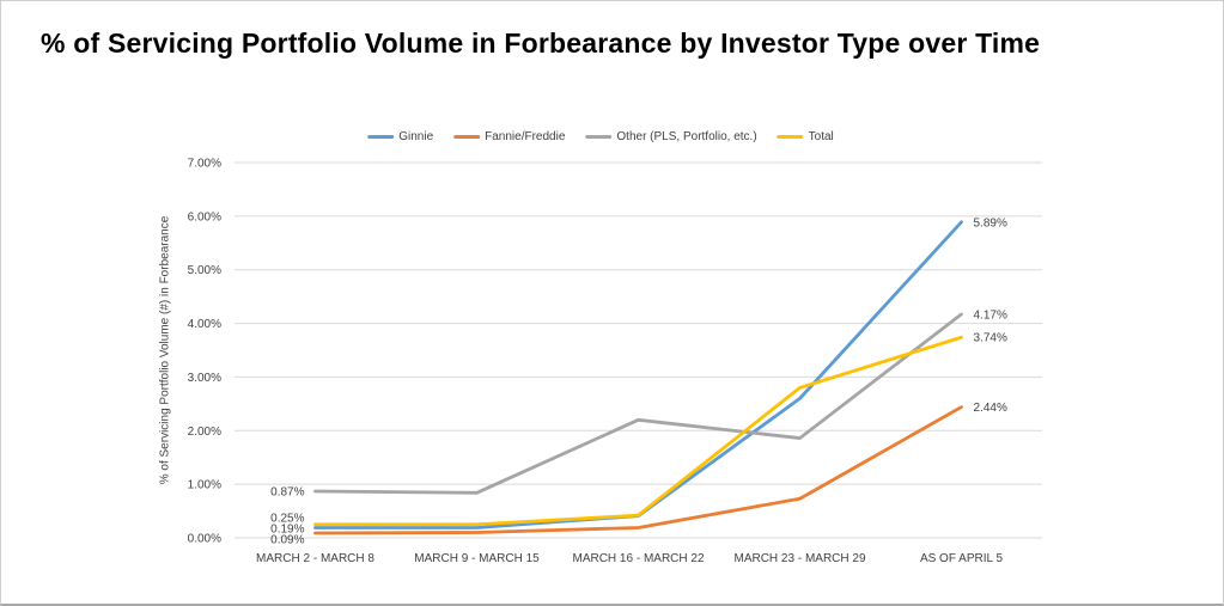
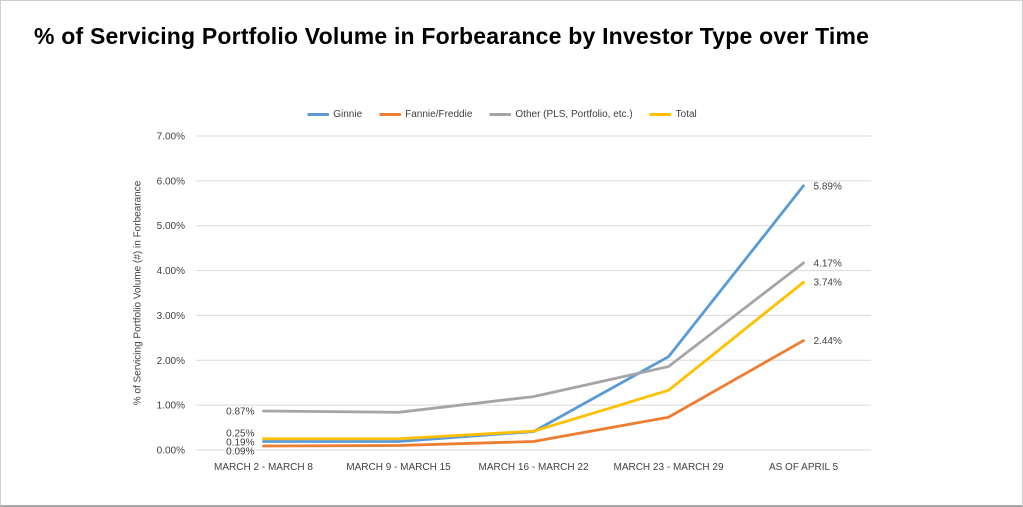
Other (PLS, Portfolio, etc.)/MARCH 16 - MARCH 22: 2.2% -> 1.2%
Ginnie/MARCH 23 - MARCH 29: 2.6% -> 2.1%
Total/MARCH 23 - MARCH 29: 2.8% -> 1.3%
